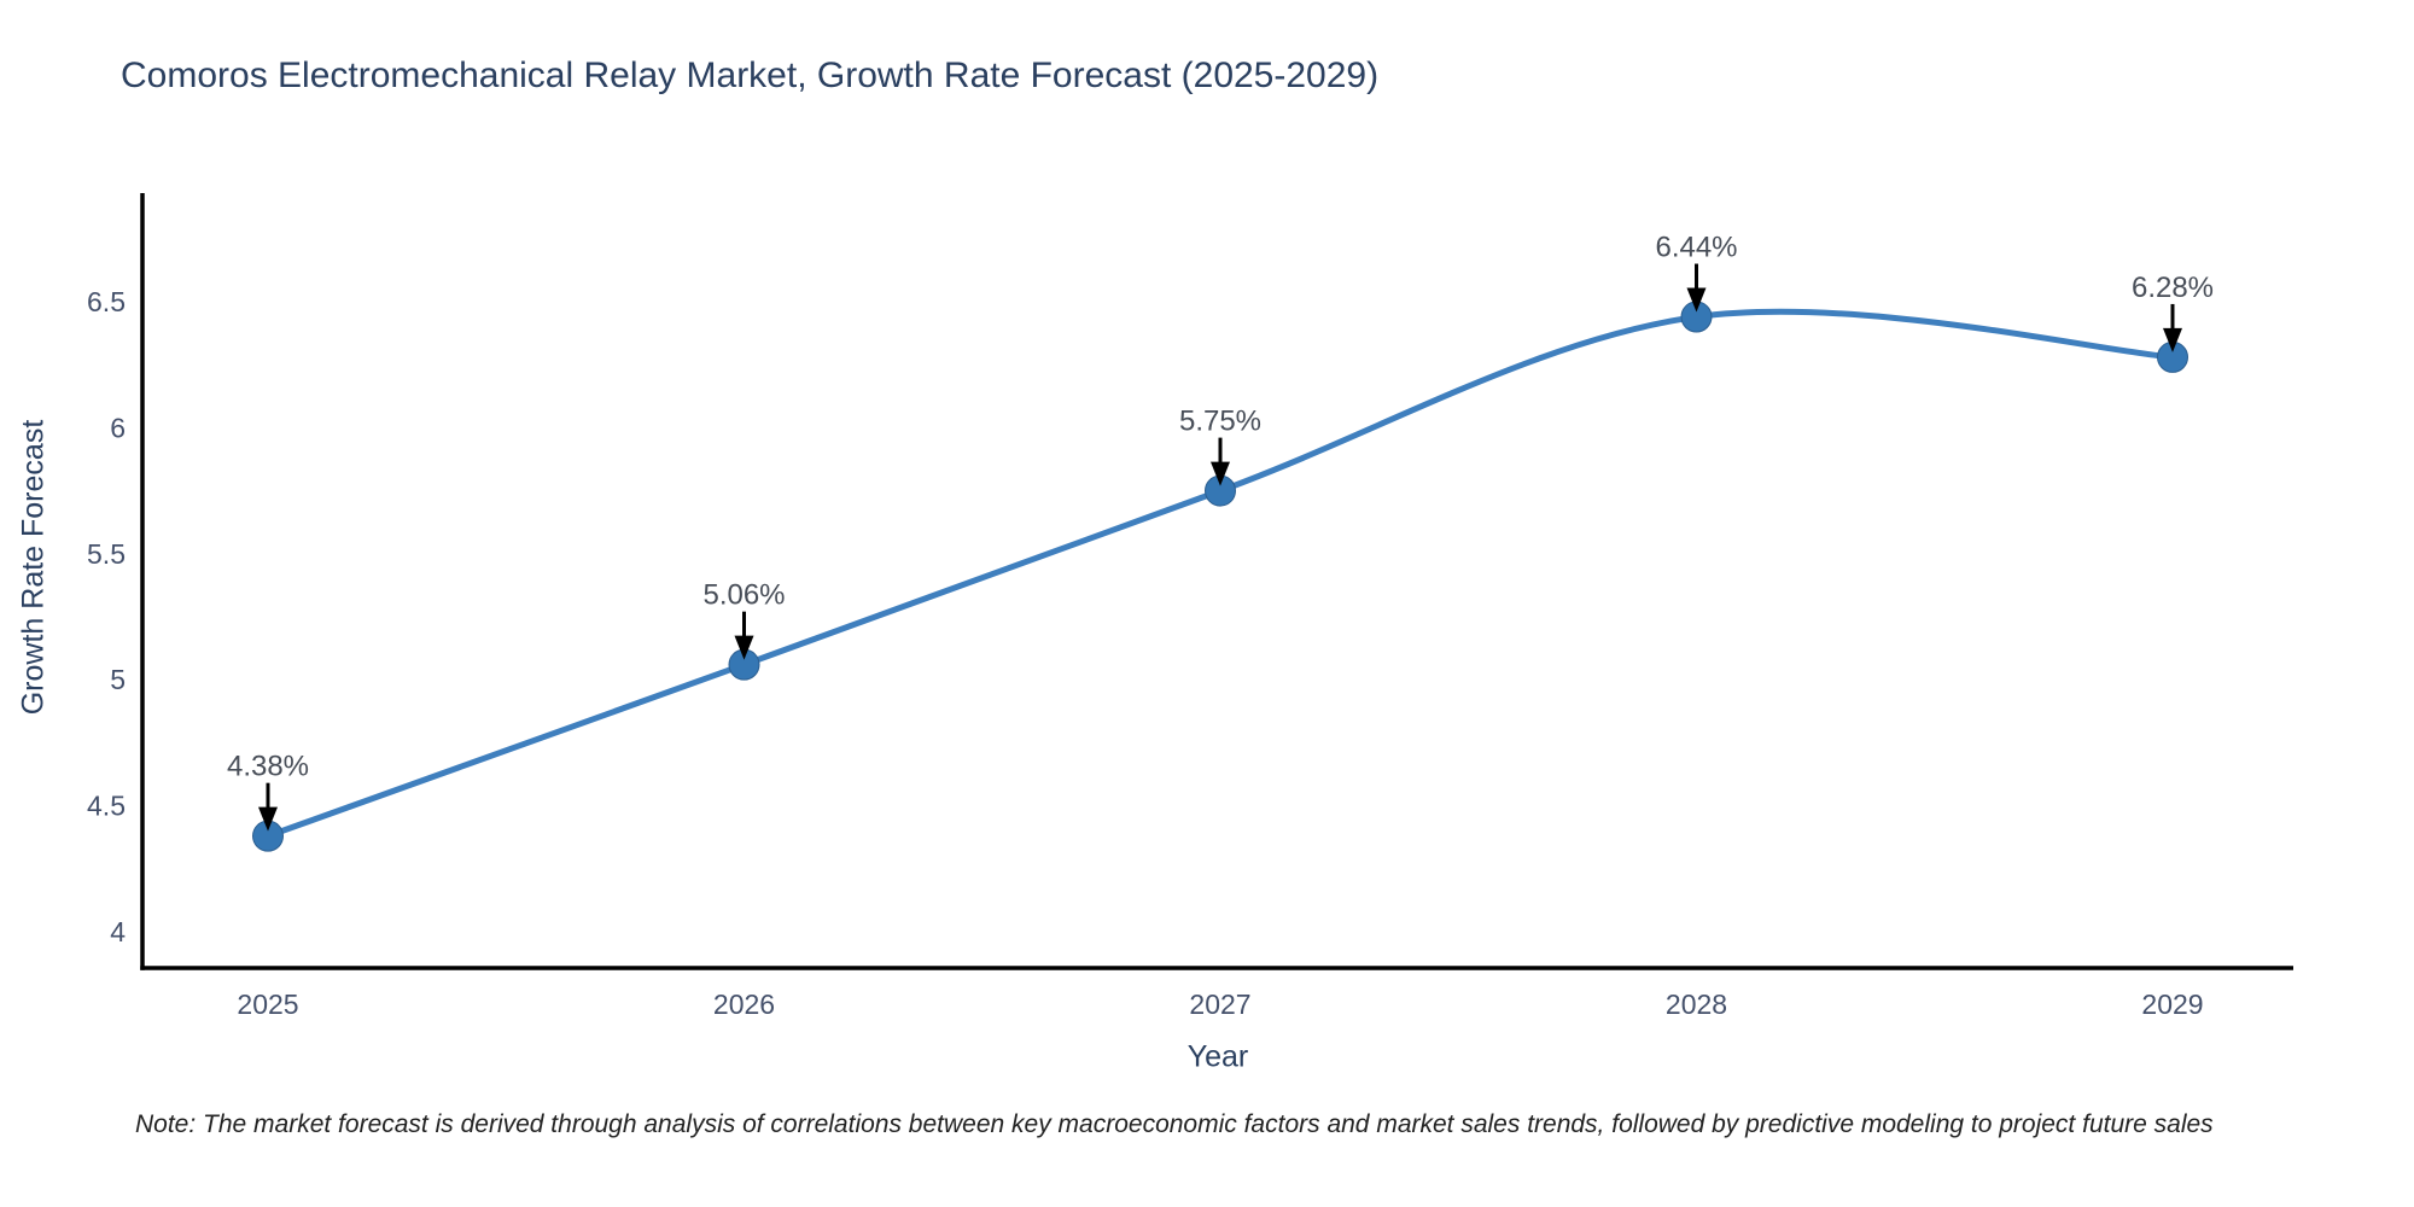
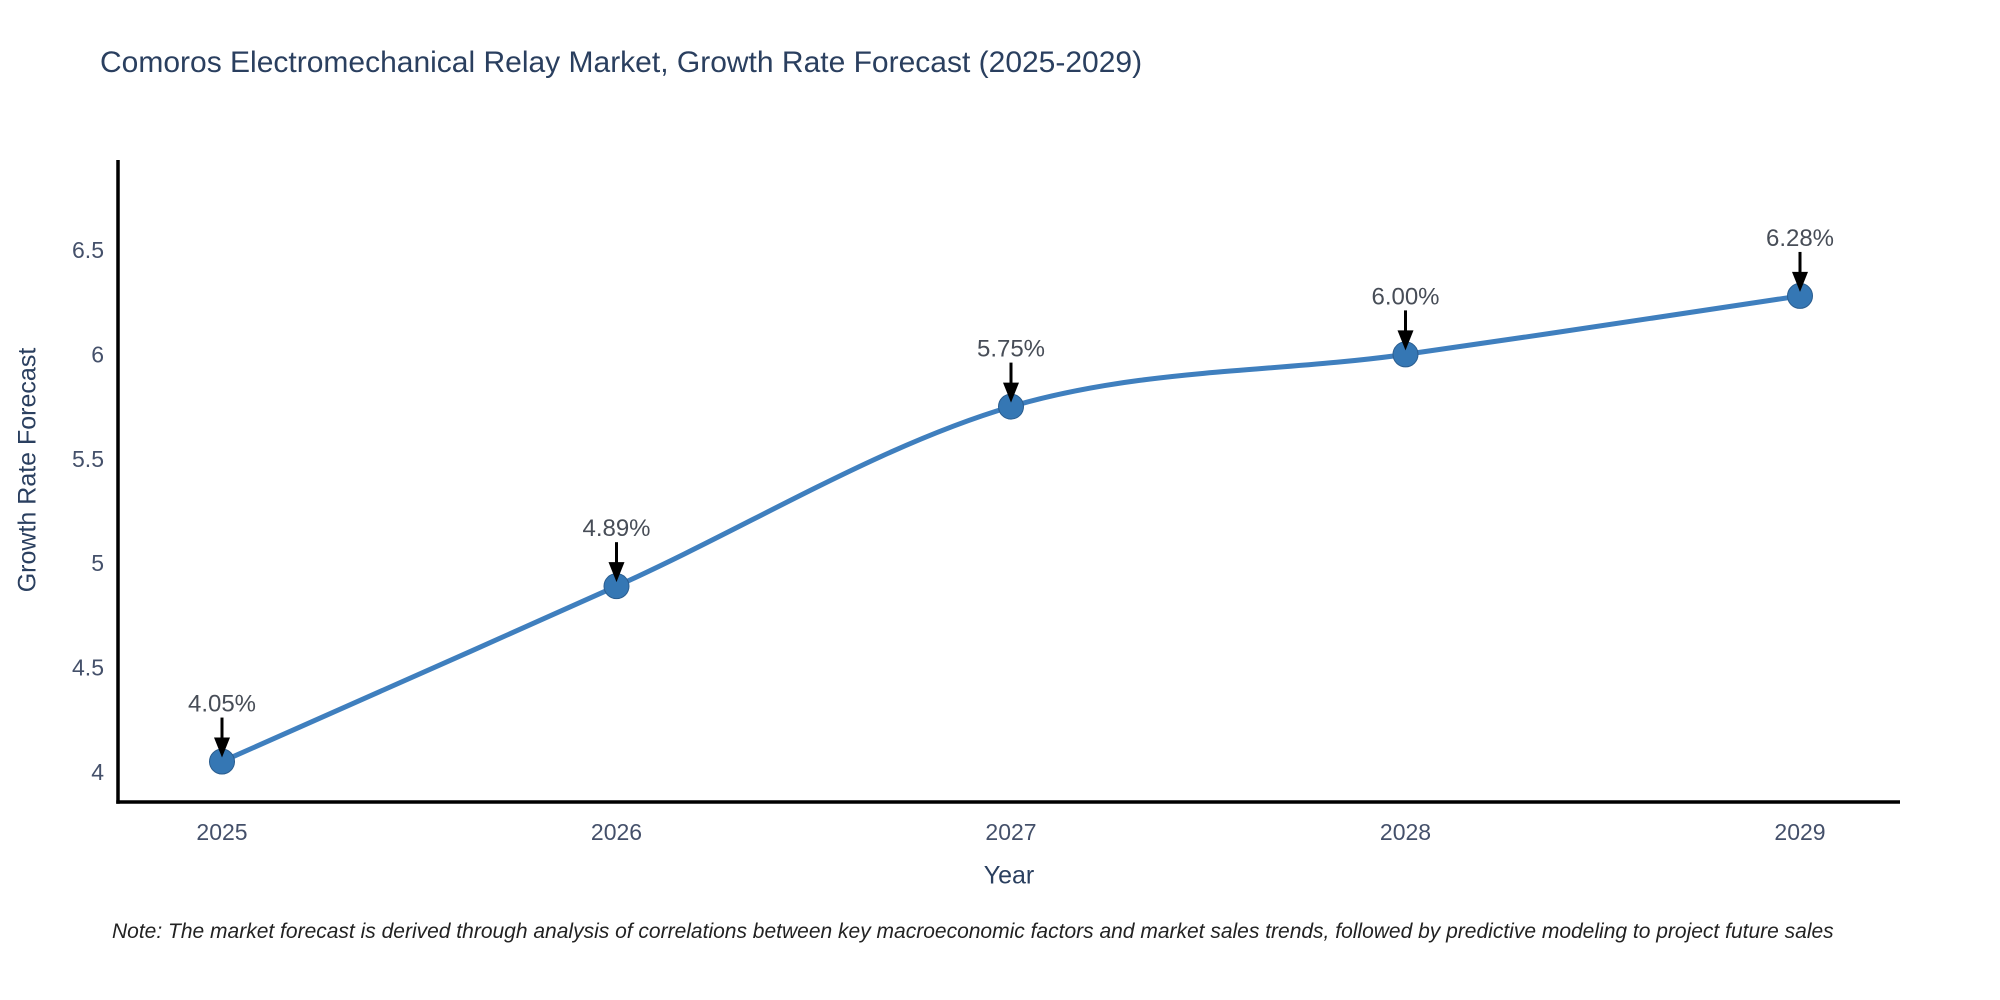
2025: 4.38% -> 4.05%
2026: 5.06% -> 4.89%
2028: 6.44% -> 6.00%
